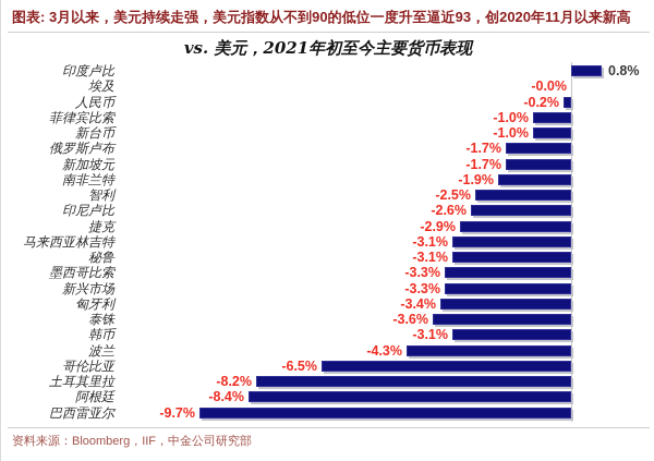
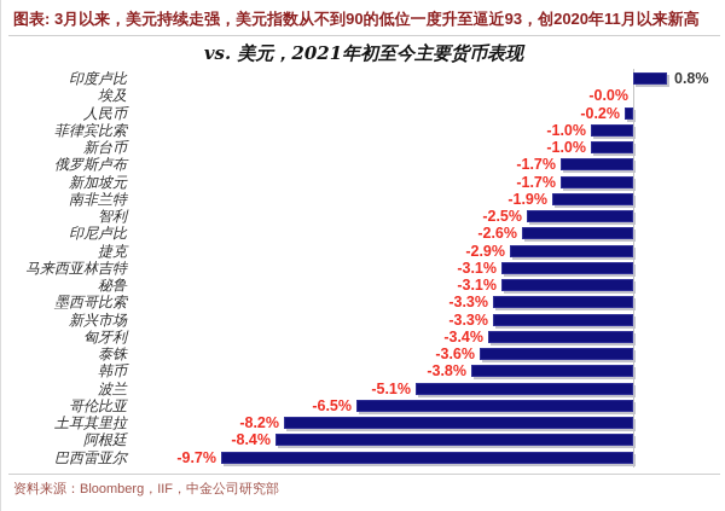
韩币: -3.1% -> -3.8%
波兰: -4.3% -> -5.1%
